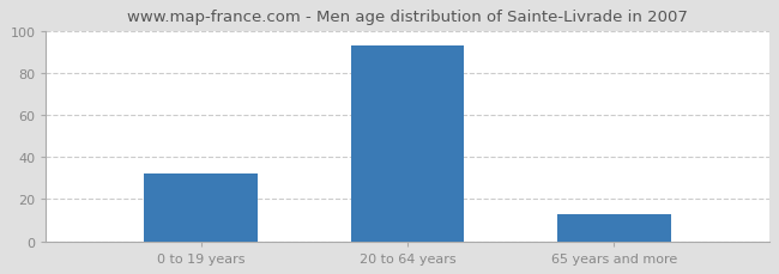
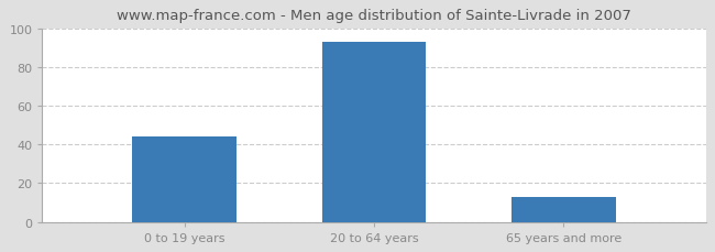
0 to 19 years: 32 -> 44
